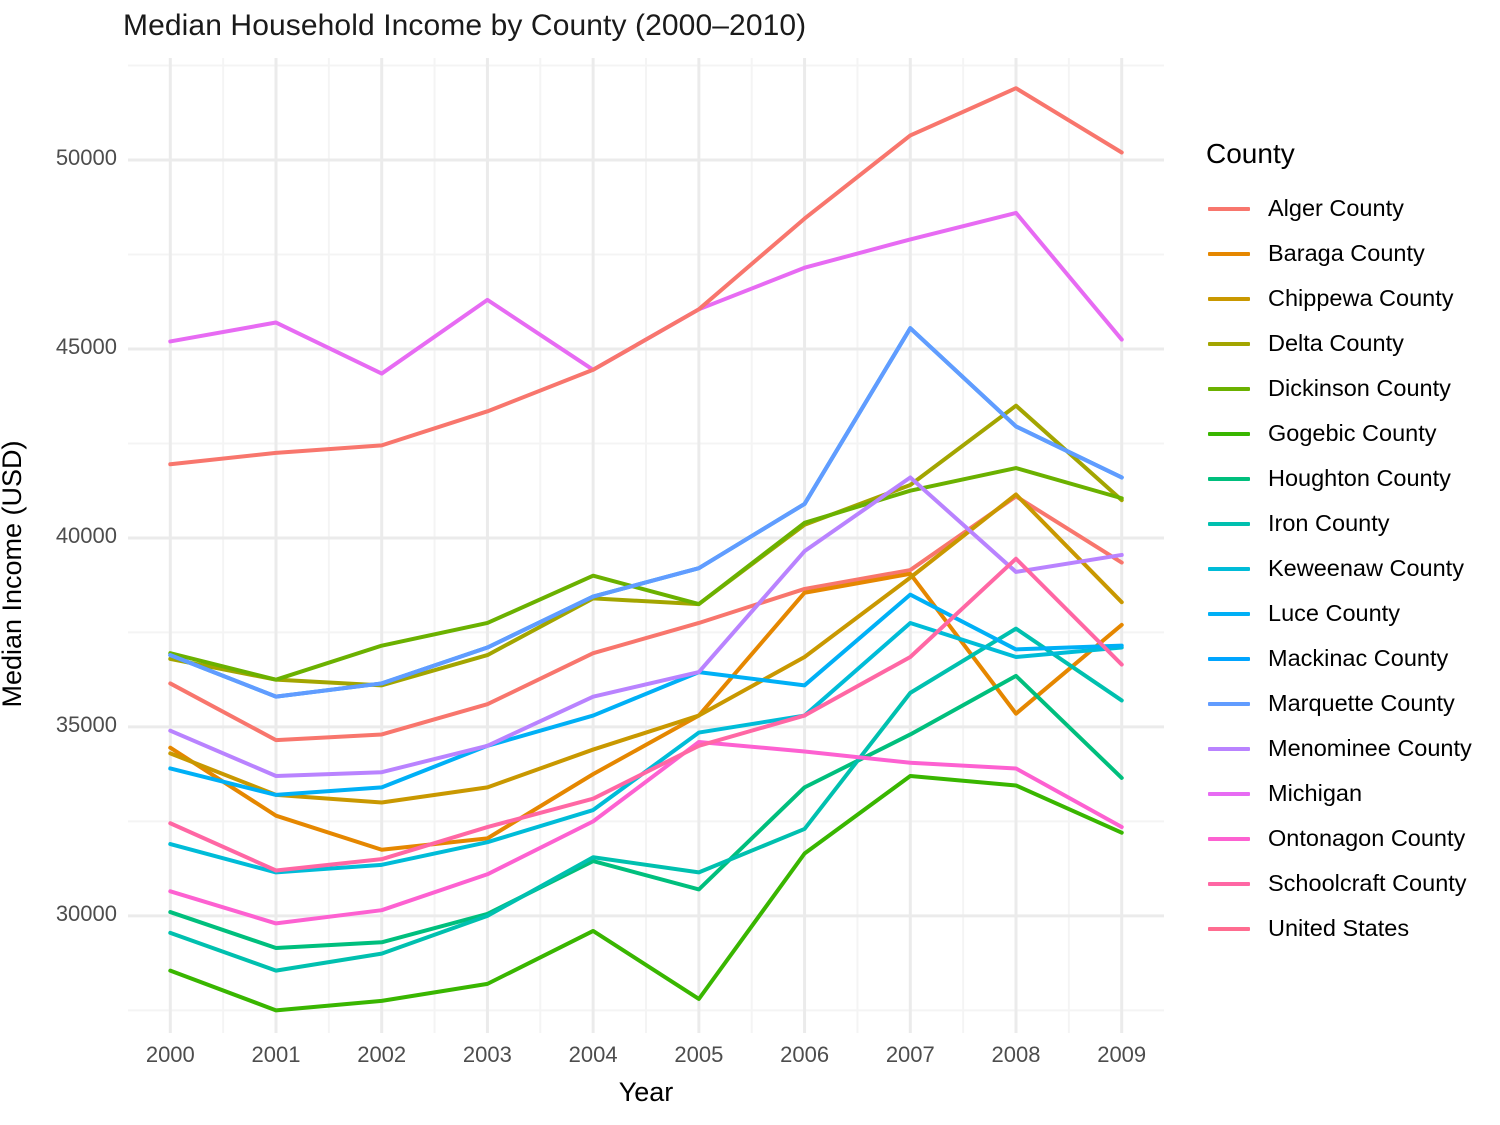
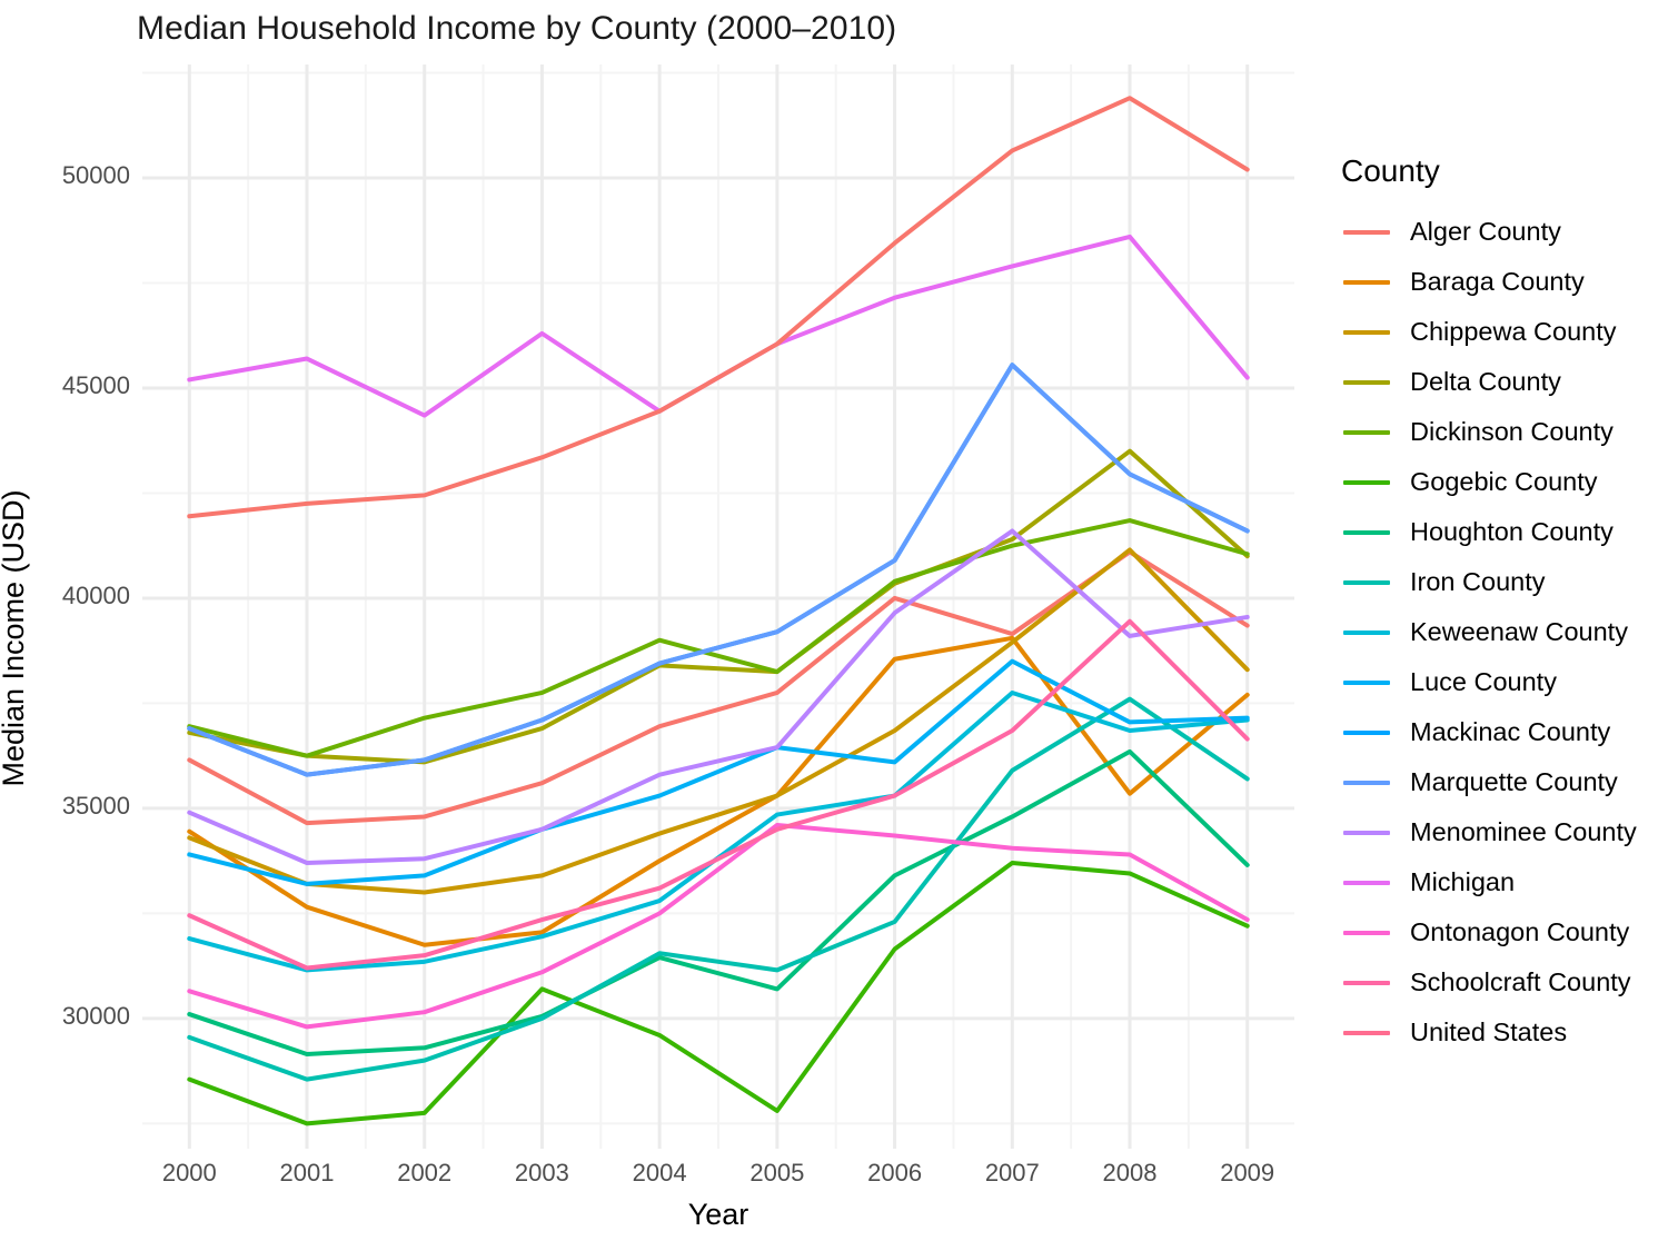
Gogebic County/2003: 28200 -> 30700
Alger County/2006: 38600 -> 40000
